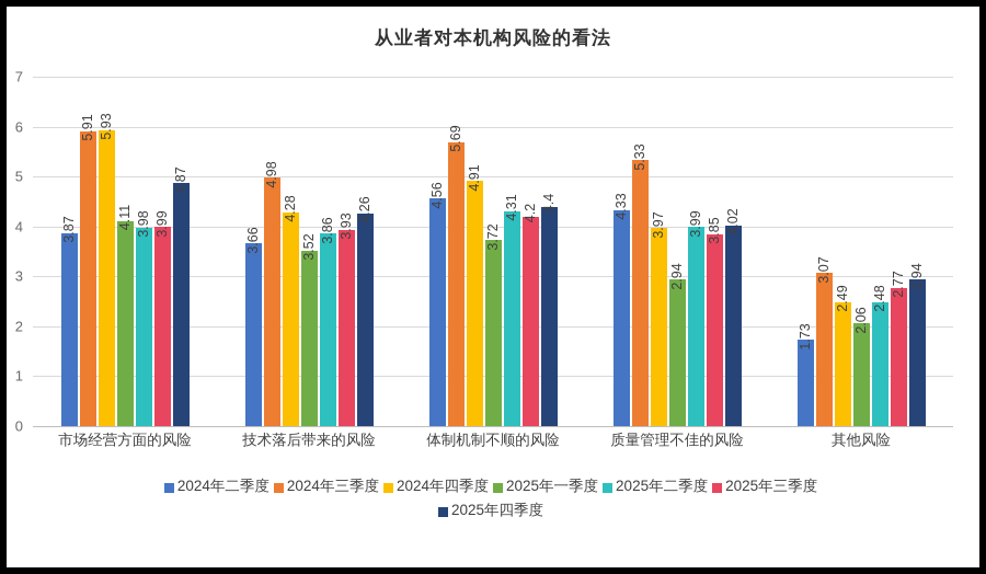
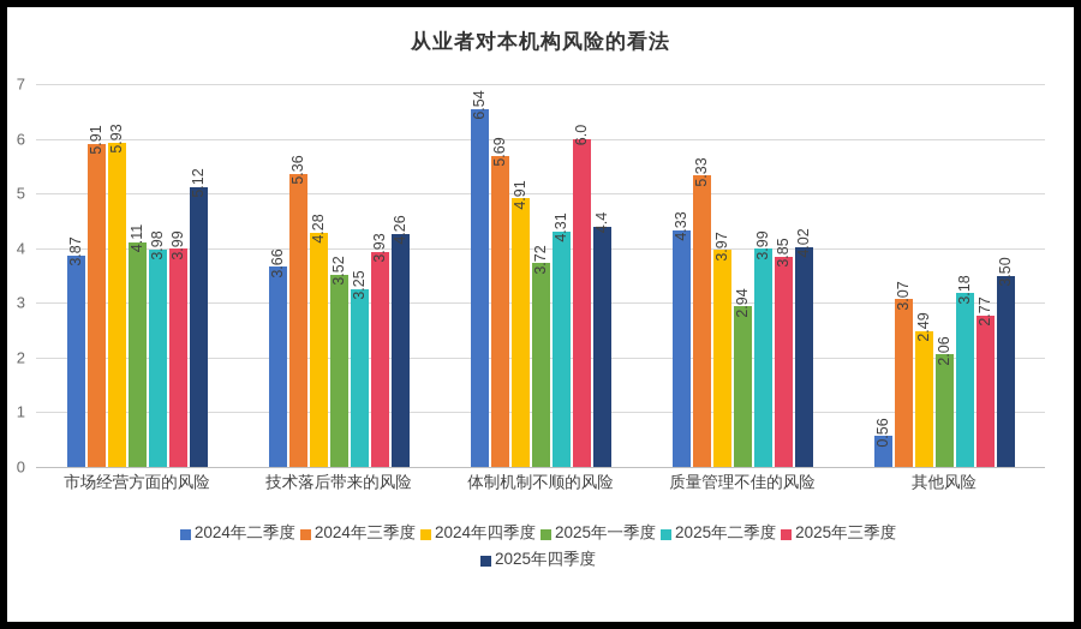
2025年四季度/市场经营方面的风险: 4.87 -> 5.12
2024年三季度/技术落后带来的风险: 4.98 -> 5.36
2025年二季度/技术落后带来的风险: 3.86 -> 3.25
2024年二季度/体制机制不顺的风险: 4.56 -> 6.54
2025年三季度/体制机制不顺的风险: 4.2 -> 6.0
2024年二季度/其他风险: 1.73 -> 0.56
2025年二季度/其他风险: 2.48 -> 3.18
2025年四季度/其他风险: 2.94 -> 3.50
